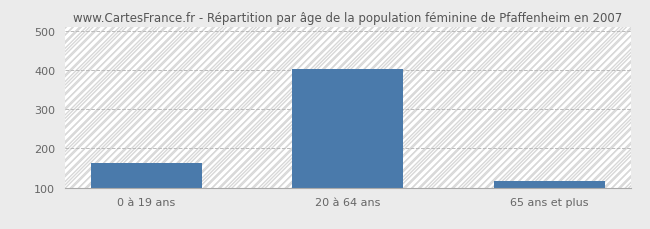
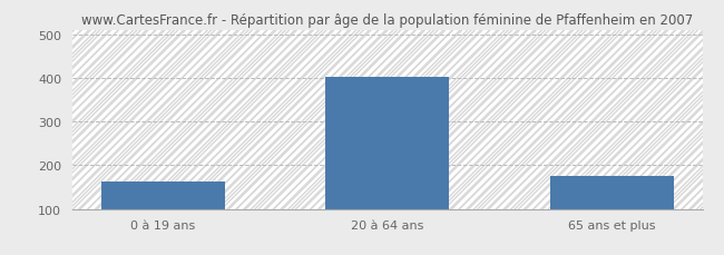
65 ans et plus: 117 -> 175
